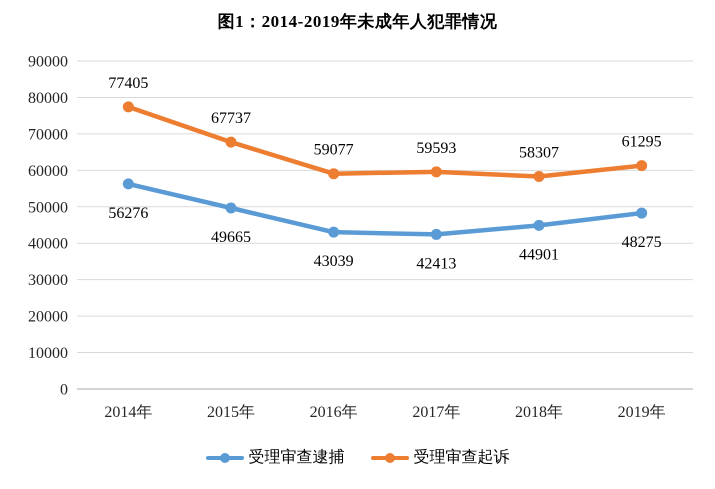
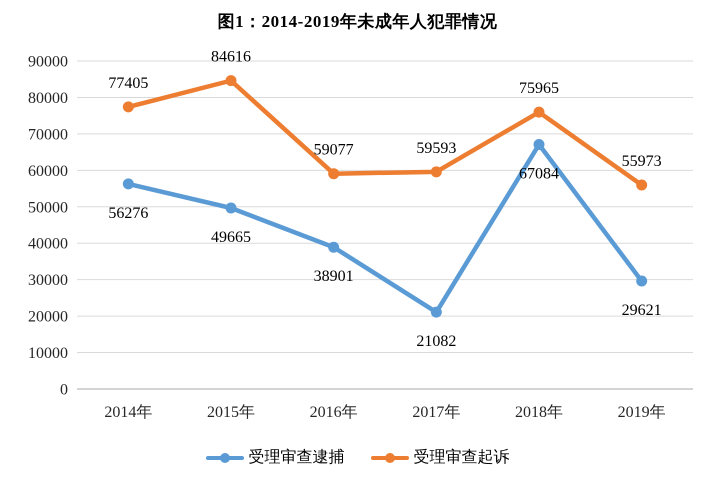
受理审查起诉/2015年: 67737 -> 84616
受理审查逮捕/2016年: 43039 -> 38901
受理审查逮捕/2017年: 42413 -> 21082
受理审查逮捕/2018年: 44901 -> 67084
受理审查起诉/2018年: 58307 -> 75965
受理审查逮捕/2019年: 48275 -> 29621
受理审查起诉/2019年: 61295 -> 55973
